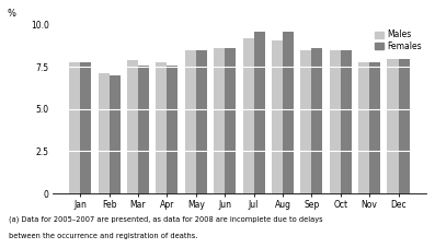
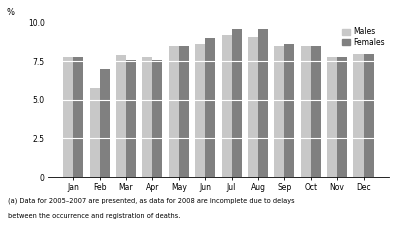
Males/Feb: 7.1 -> 5.8
Females/Jun: 8.6 -> 9.0
